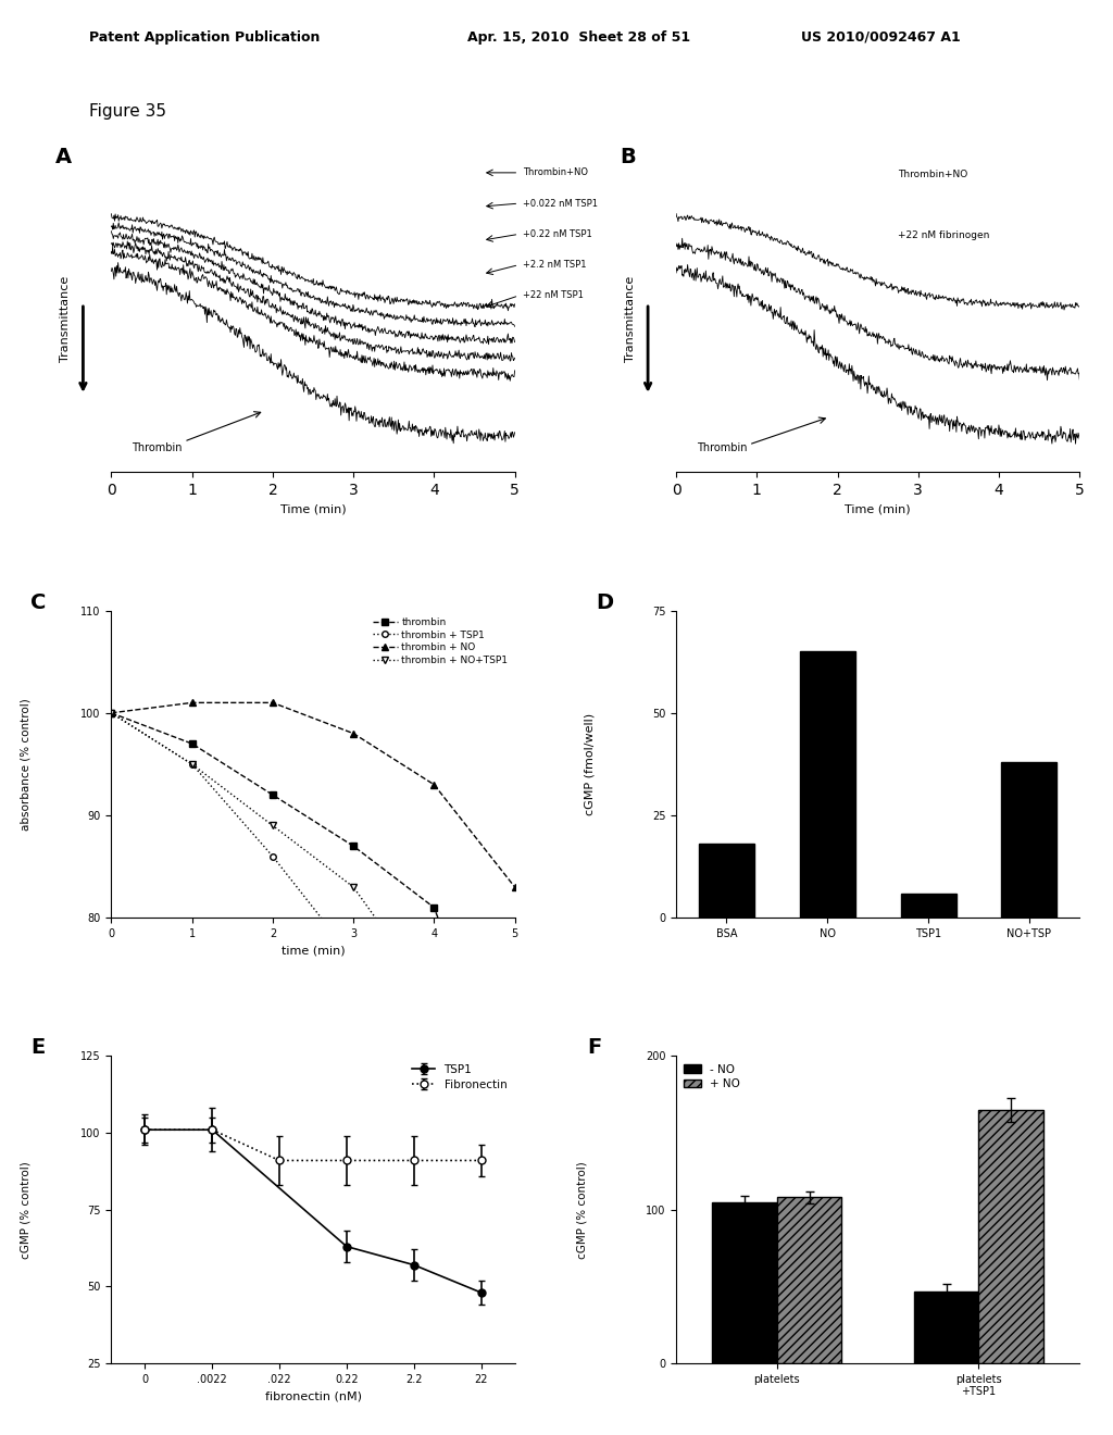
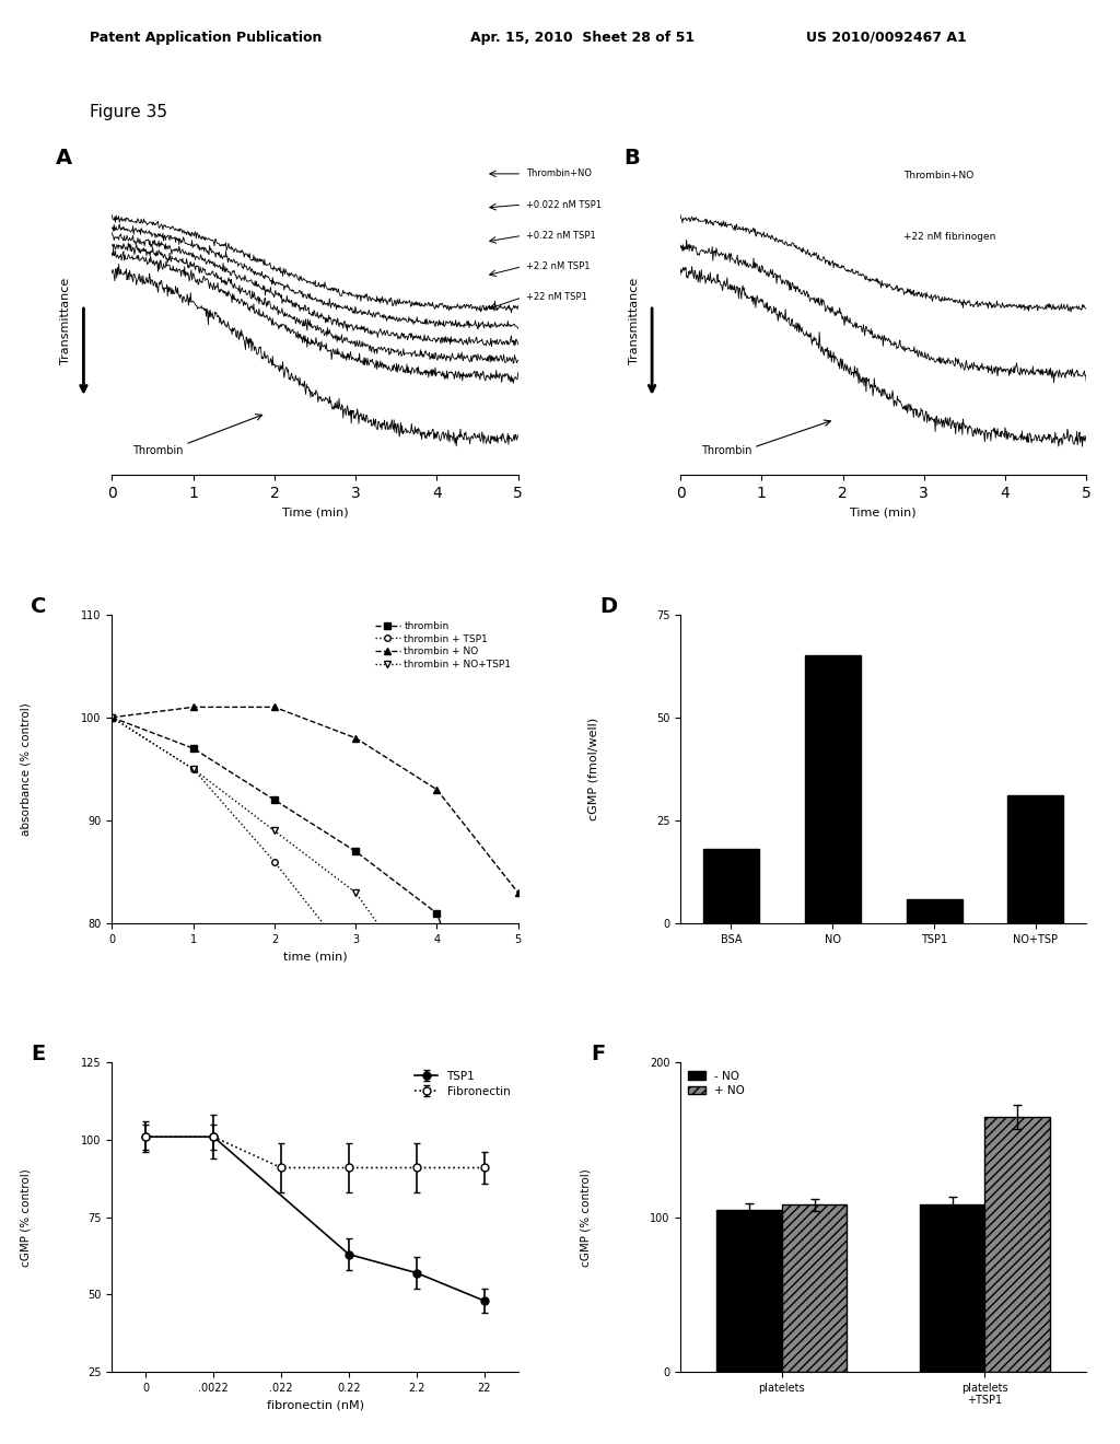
NO+TSP: 38 -> 31
- NO/platelets +TSP1: 47 -> 108
